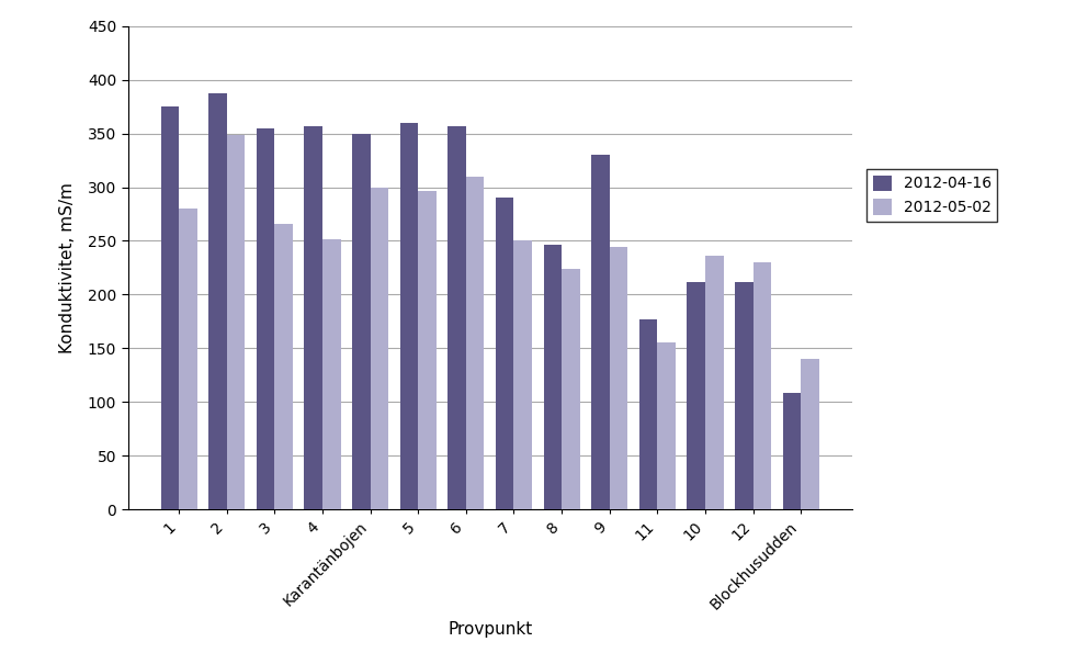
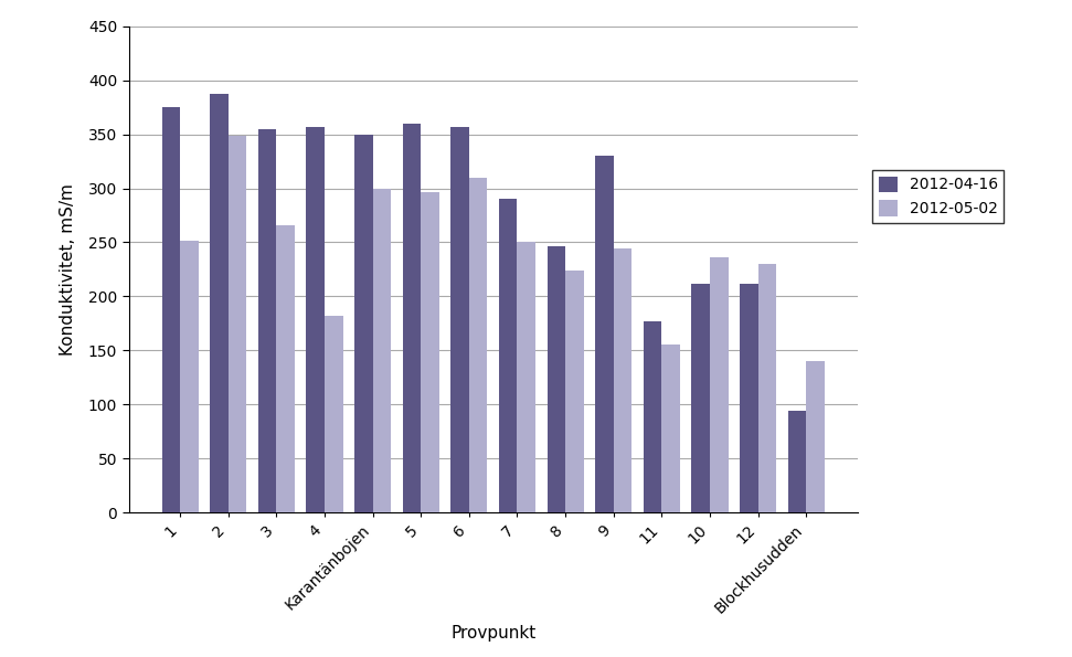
2012-05-02/1: 280 -> 252
2012-05-02/4: 252 -> 182
2012-04-16/Blockhusudden: 108 -> 94
